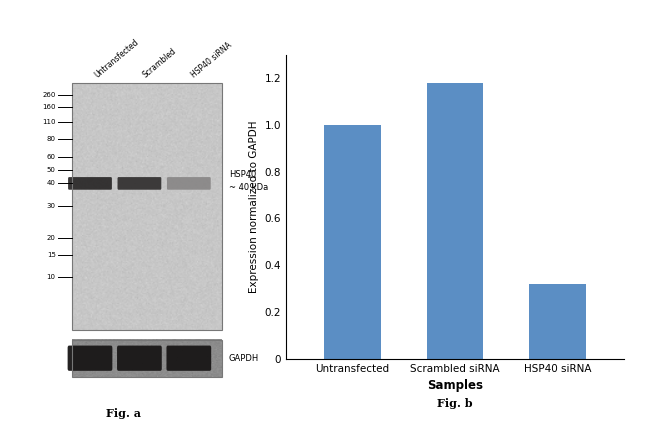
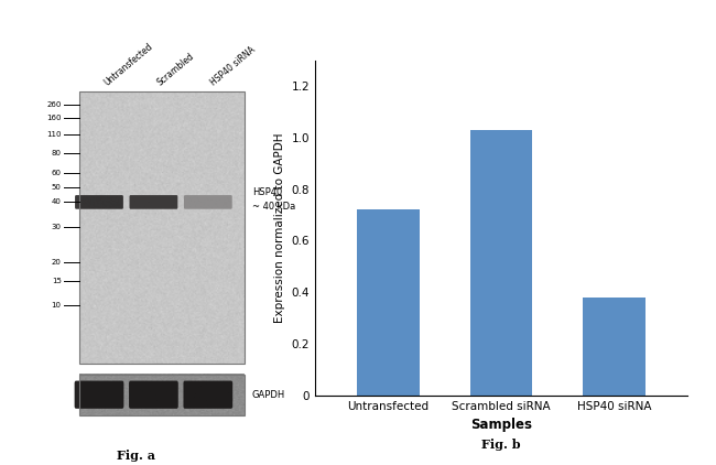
Untransfected: 1.00 -> 0.72
Scrambled siRNA: 1.18 -> 1.03
HSP40 siRNA: 0.32 -> 0.38
